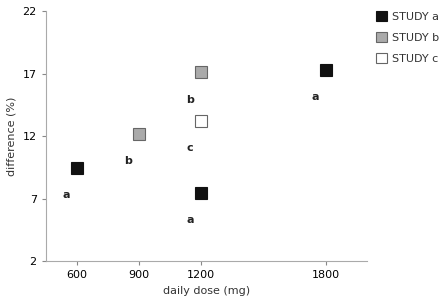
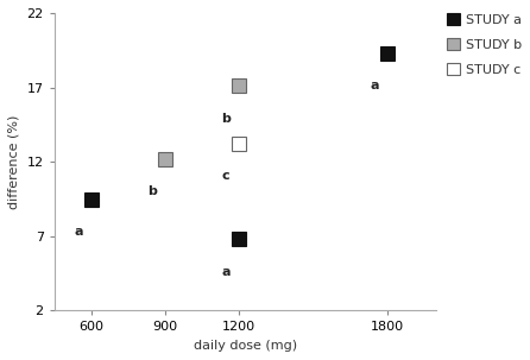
1200: 7.5 -> 6.8
1800: 17.3 -> 19.3
